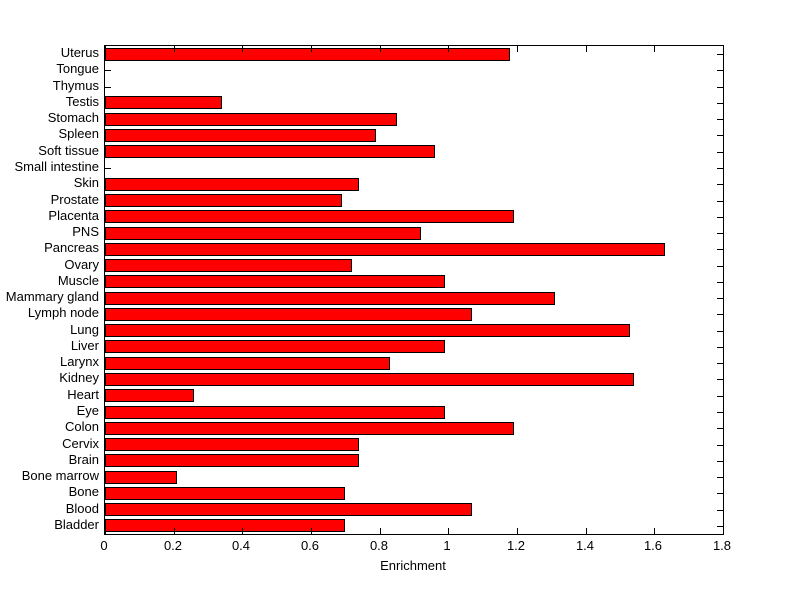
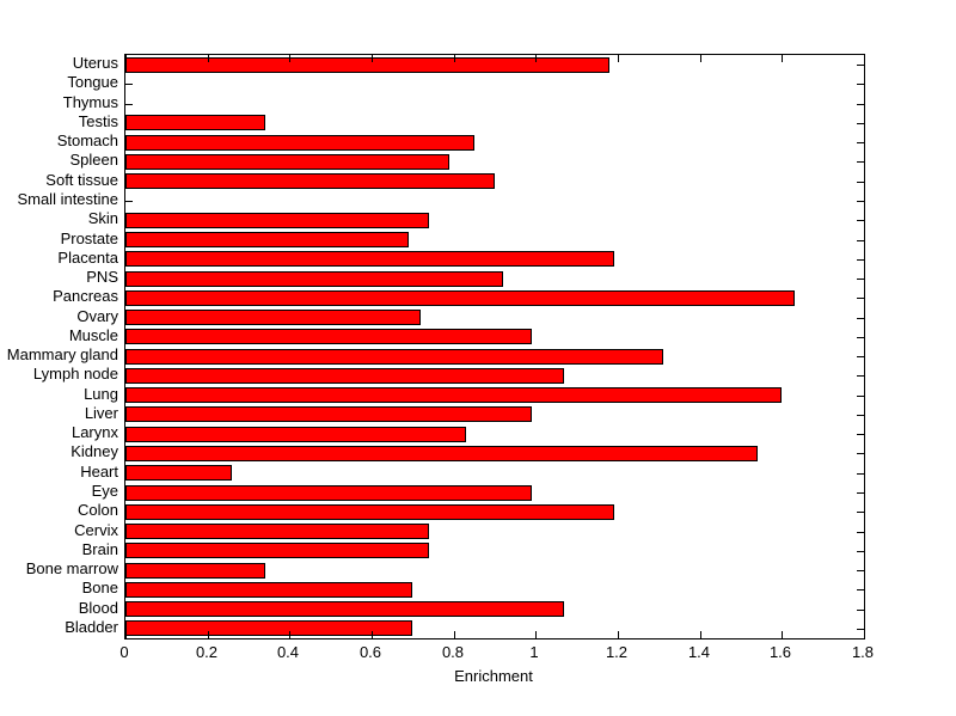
Soft tissue: 0.96 -> 0.90
Lung: 1.53 -> 1.60
Bone marrow: 0.21 -> 0.34
